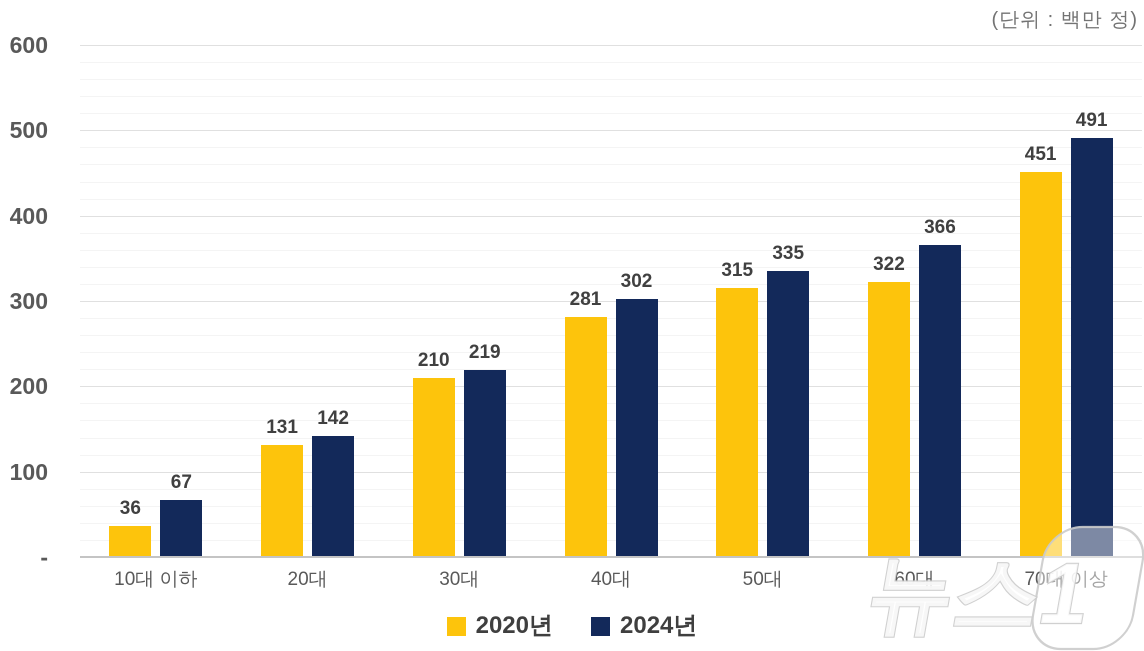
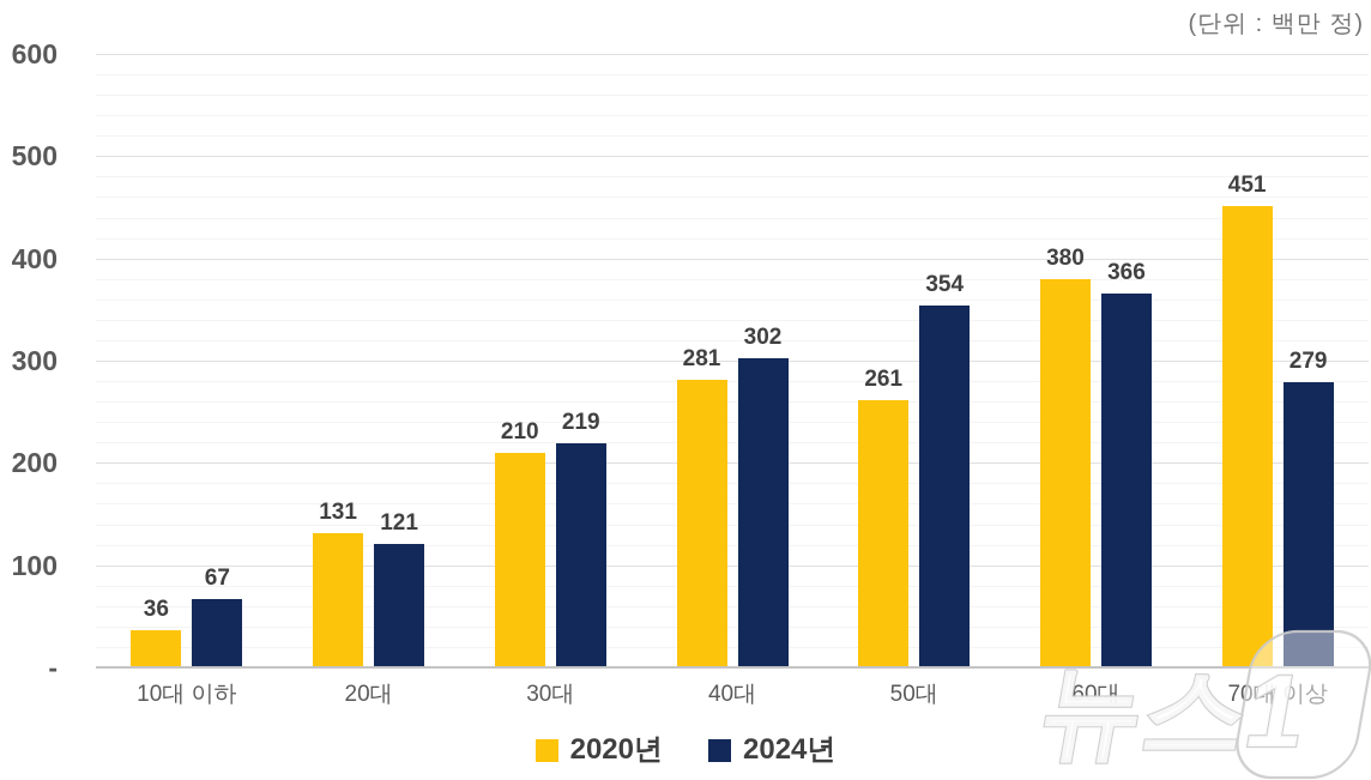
2024년/20대: 142 -> 121
2020년/50대: 315 -> 261
2024년/50대: 335 -> 354
2020년/60대: 322 -> 380
2024년/70대 이상: 491 -> 279
